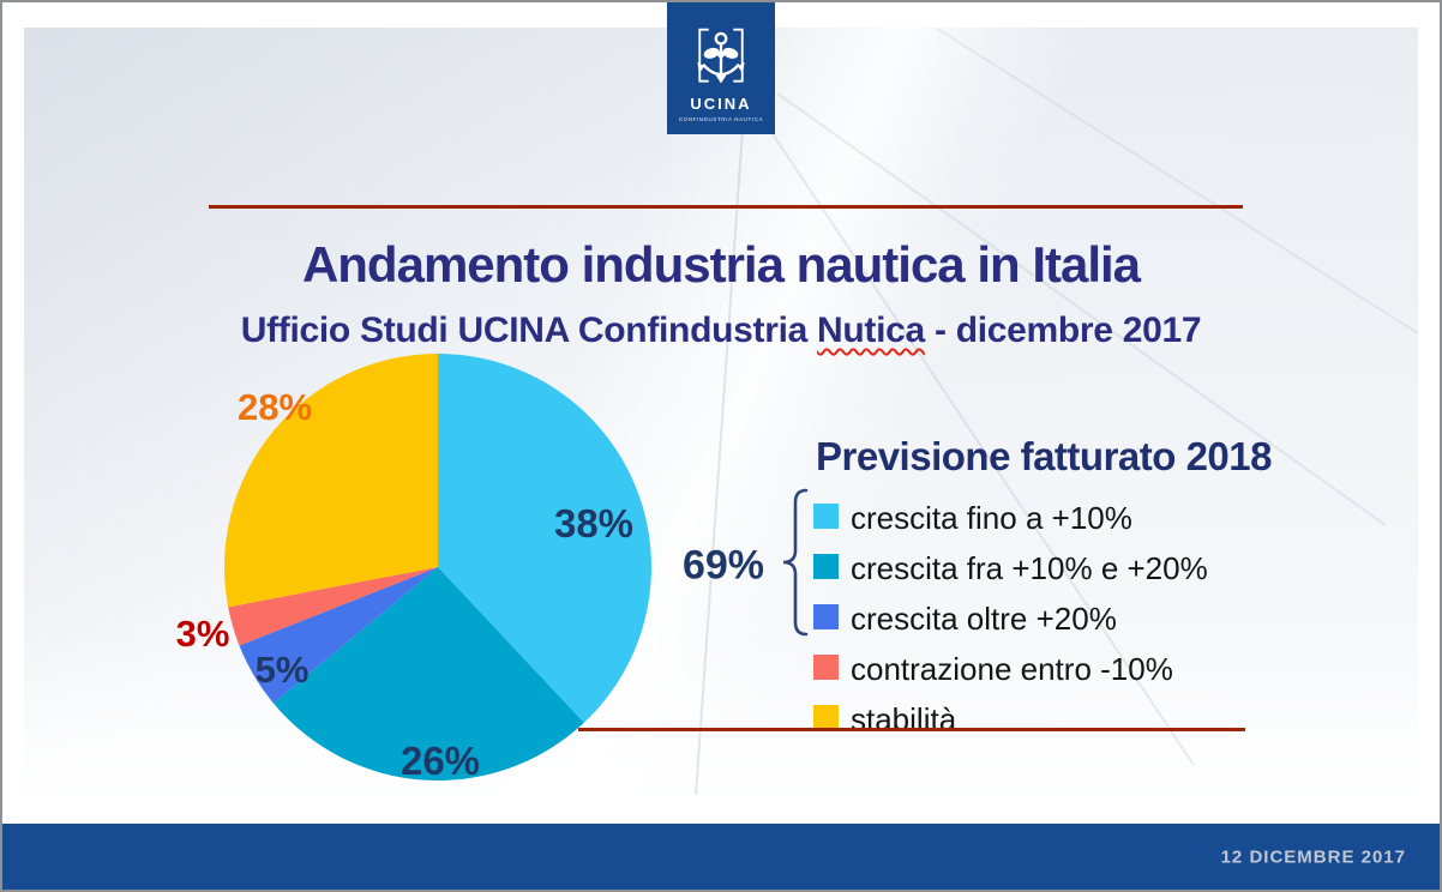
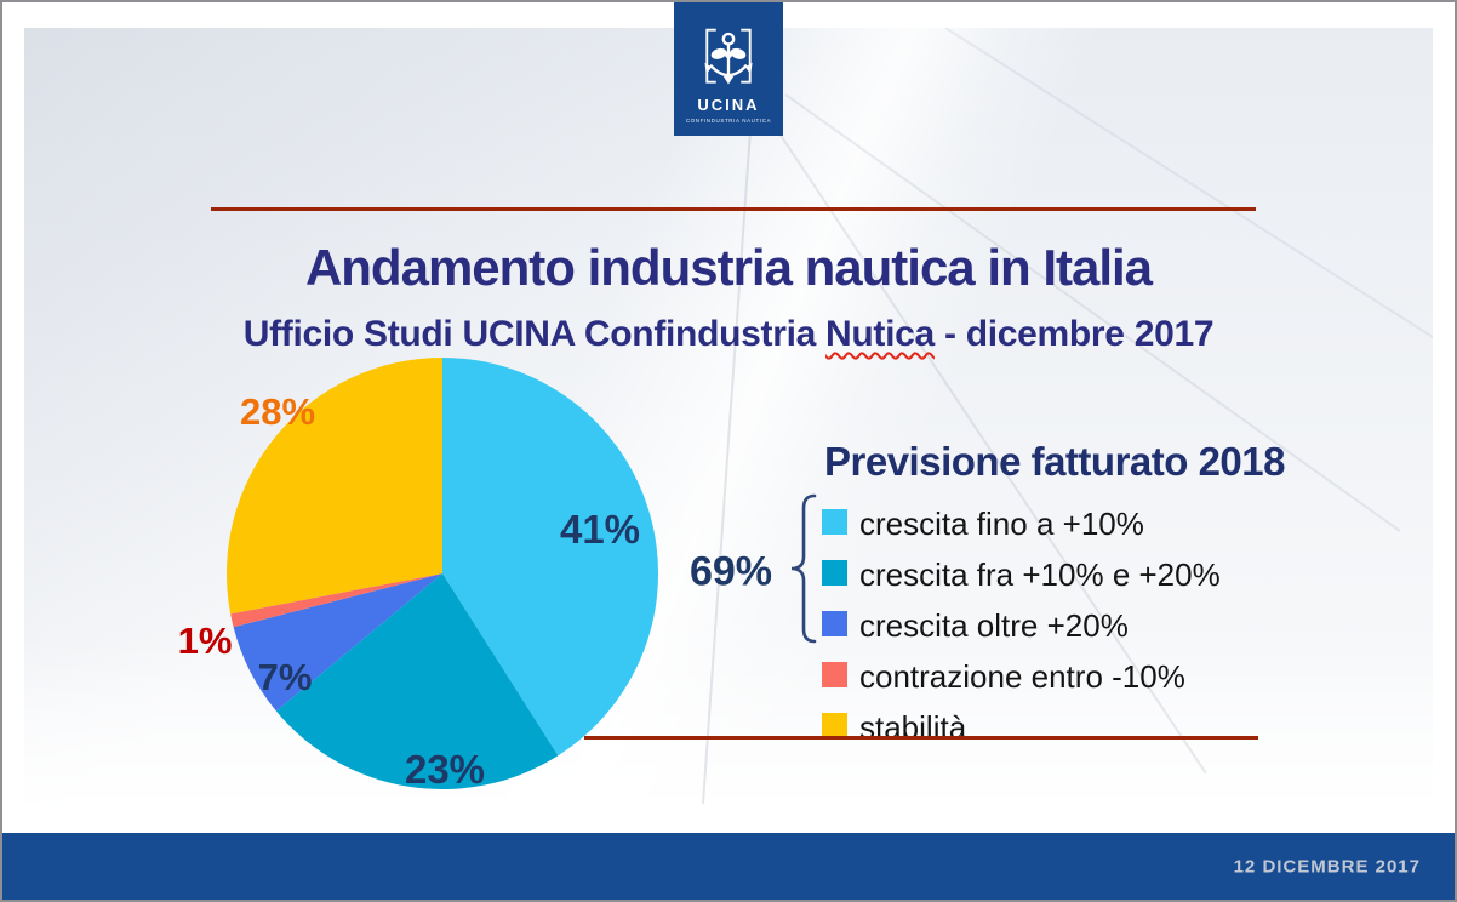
crescita fino a +10%: 38% -> 41%
crescita fra +10% e +20%: 26% -> 23%
crescita oltre +20%: 5% -> 7%
contrazione entro -10%: 3% -> 1%
